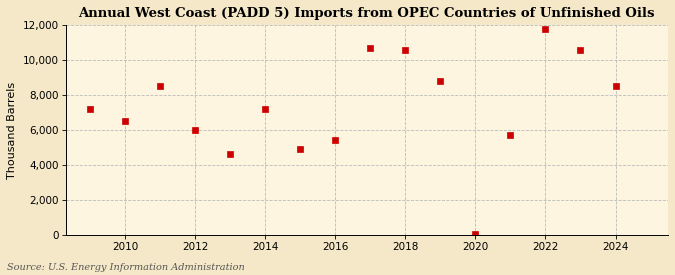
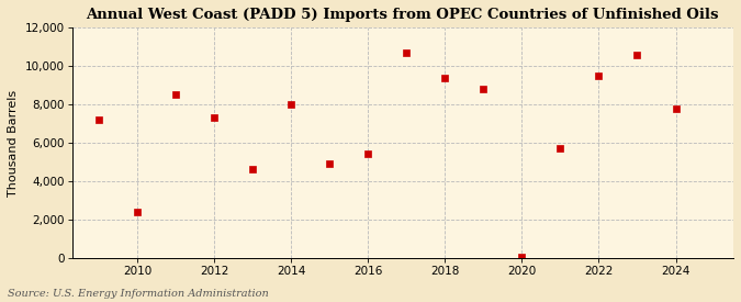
2010: 6,500 -> 2,400
2012: 6,000 -> 7,300
2014: 7,200 -> 8,000
2018: 10,600 -> 9,400
2022: 11,800 -> 9,500
2024: 8,500 -> 7,800
